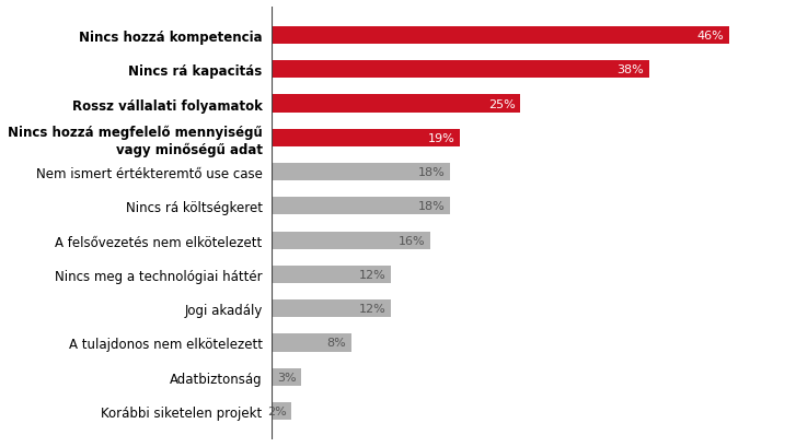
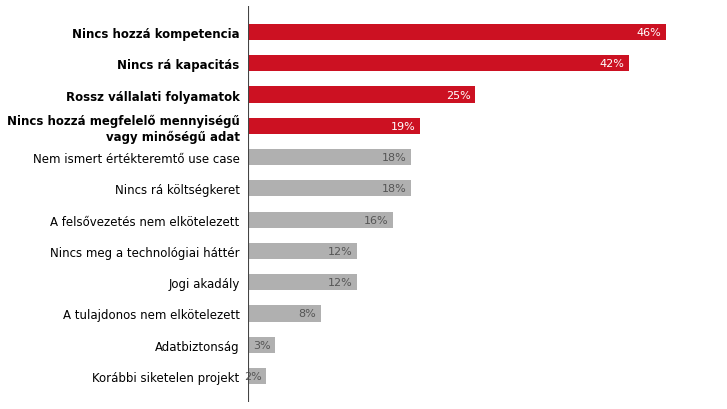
Nincs rá kapacitás: 38% -> 42%
